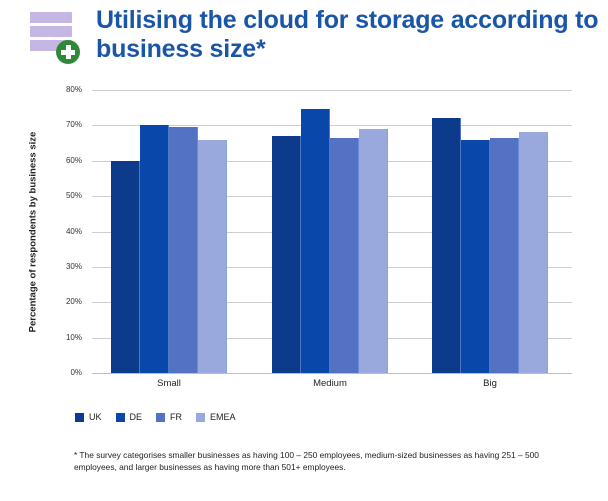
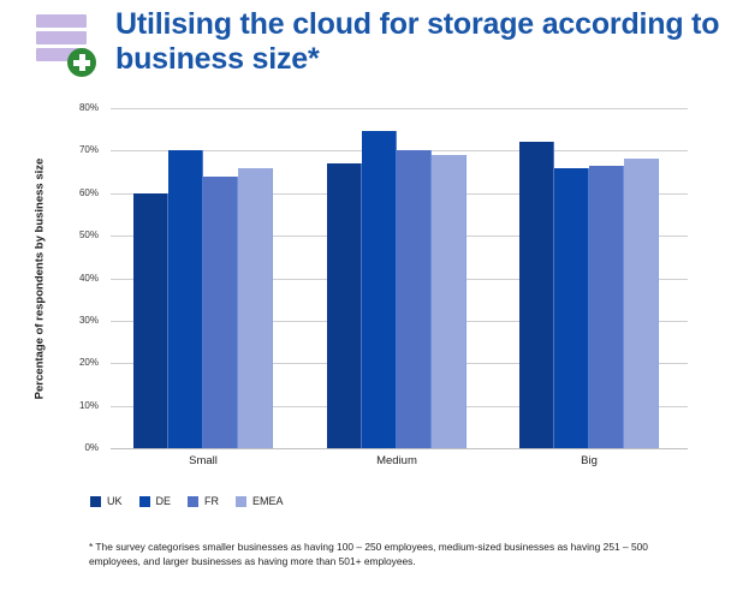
FR/Small: 70% -> 64%
FR/Medium: 66% -> 70%
